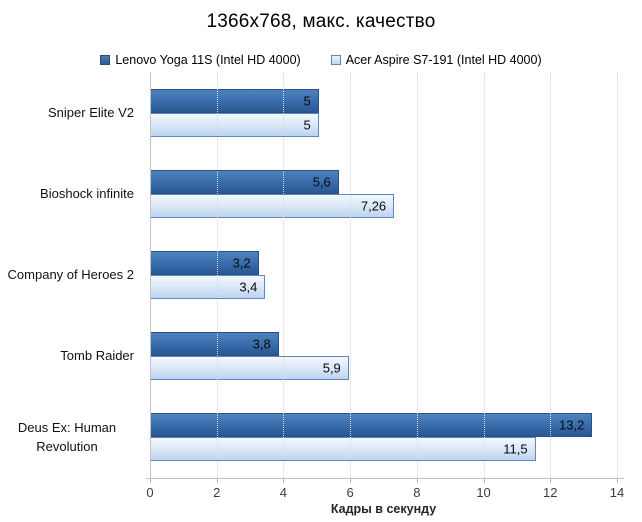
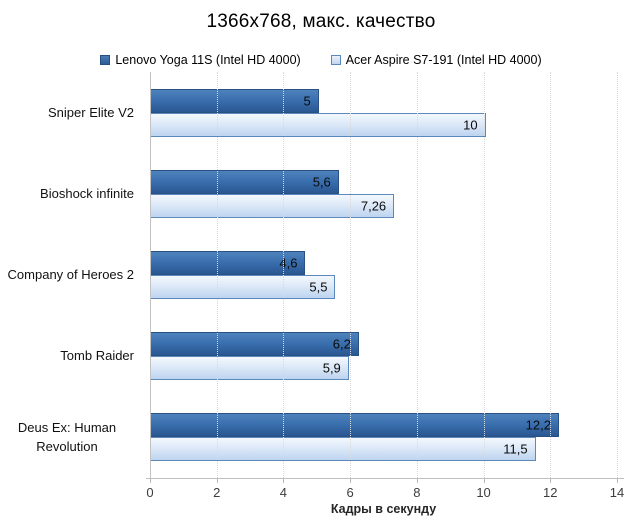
Acer Aspire S7-191 (Intel HD 4000)/Sniper Elite V2: 5 -> 10
Lenovo Yoga 11S (Intel HD 4000)/Company of Heroes 2: 3,2 -> 4,6
Acer Aspire S7-191 (Intel HD 4000)/Company of Heroes 2: 3,4 -> 5,5
Lenovo Yoga 11S (Intel HD 4000)/Tomb Raider: 3,8 -> 6,2
Lenovo Yoga 11S (Intel HD 4000)/Deus Ex: Human Revolution: 13,2 -> 12,2
